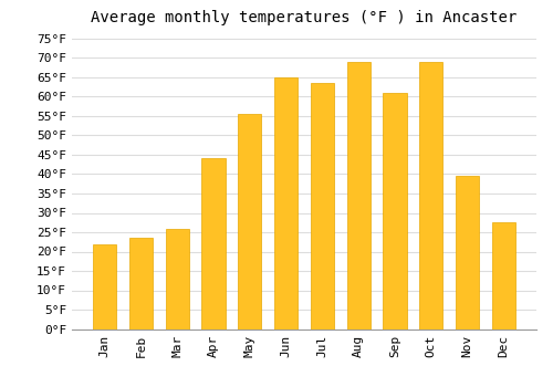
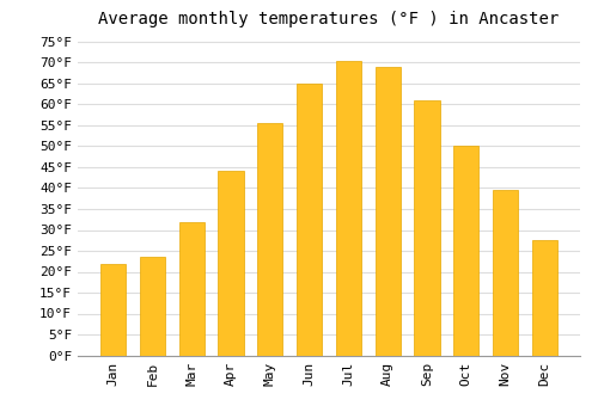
Mar: 26.0°F -> 32.0°F
Jul: 63.5°F -> 70.5°F
Oct: 69.0°F -> 50.0°F
